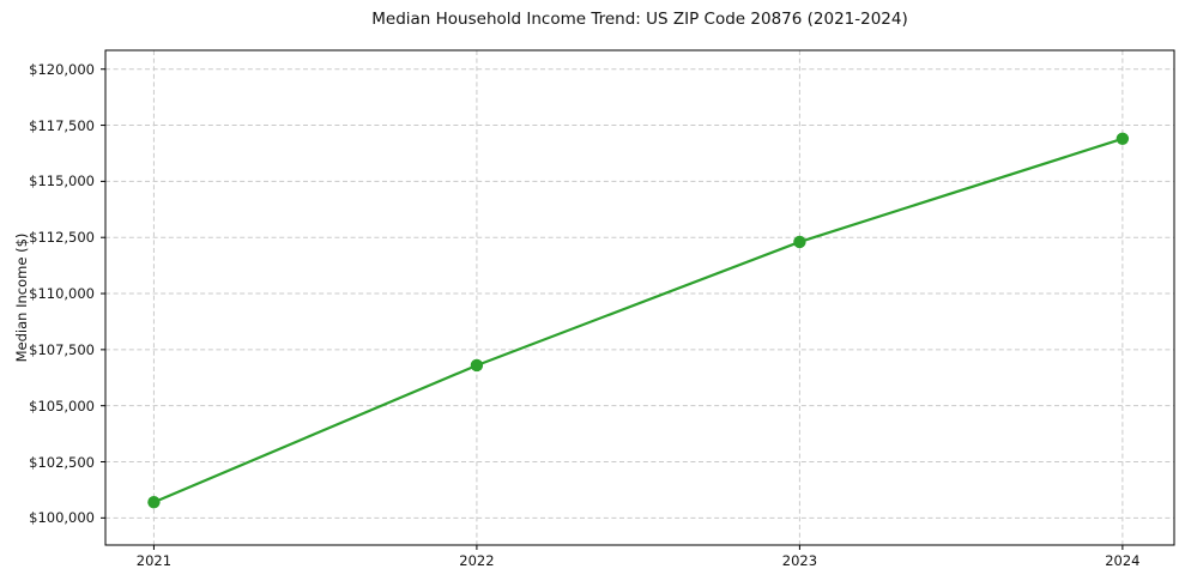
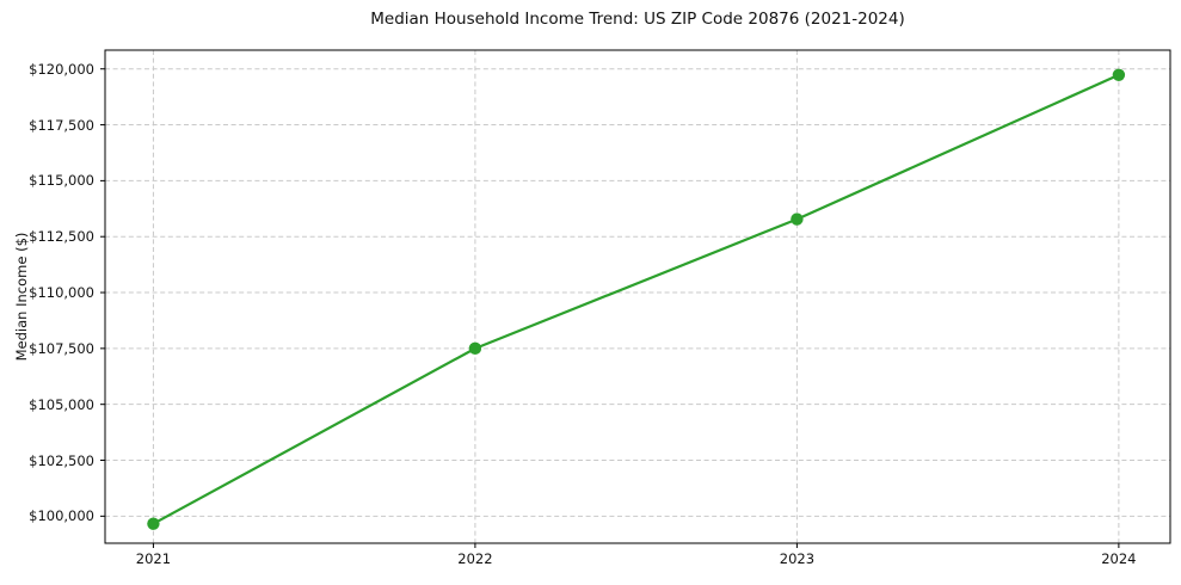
2021: $100700 -> $99700
2022: $106800 -> $107500
2023: $112300 -> $113300
2024: $116900 -> $119700
